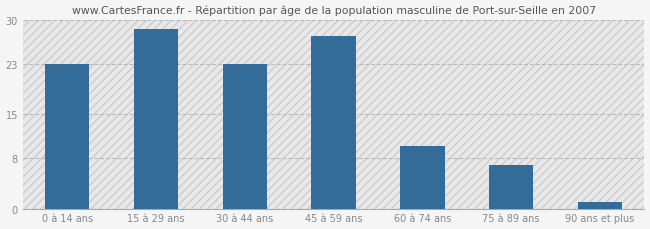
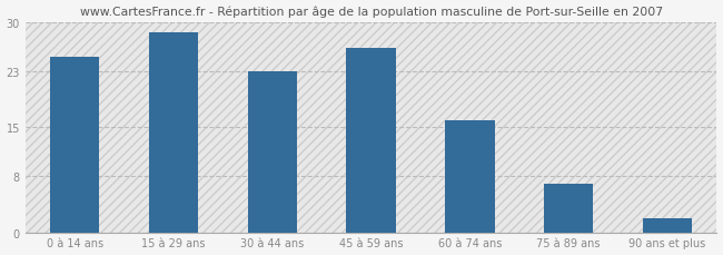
0 à 14 ans: 23.0 -> 25.0
45 à 59 ans: 27.5 -> 26.4
60 à 74 ans: 10.0 -> 16.0
90 ans et plus: 1.0 -> 2.0
